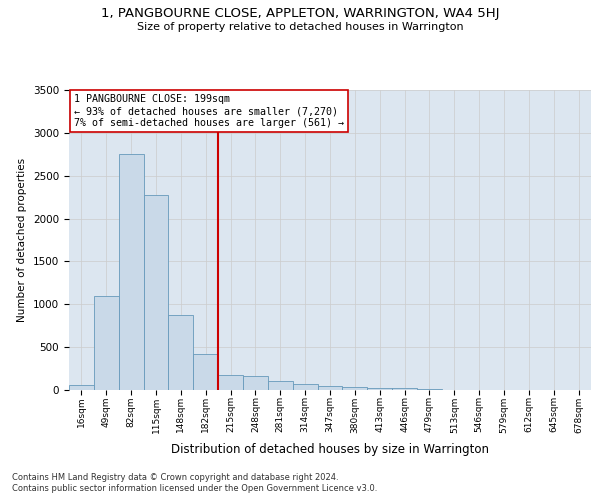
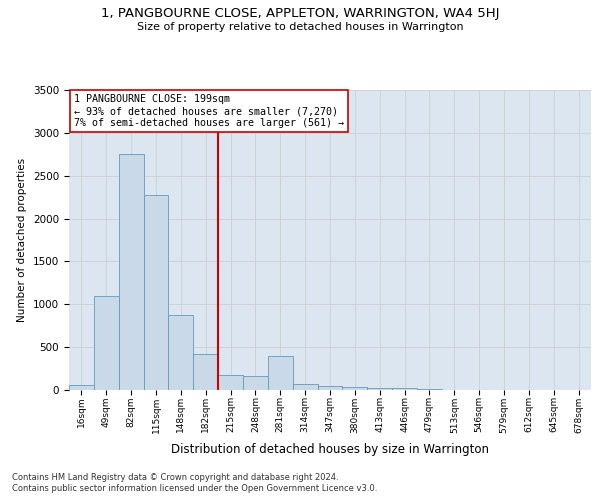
281sqm: 100 -> 400
